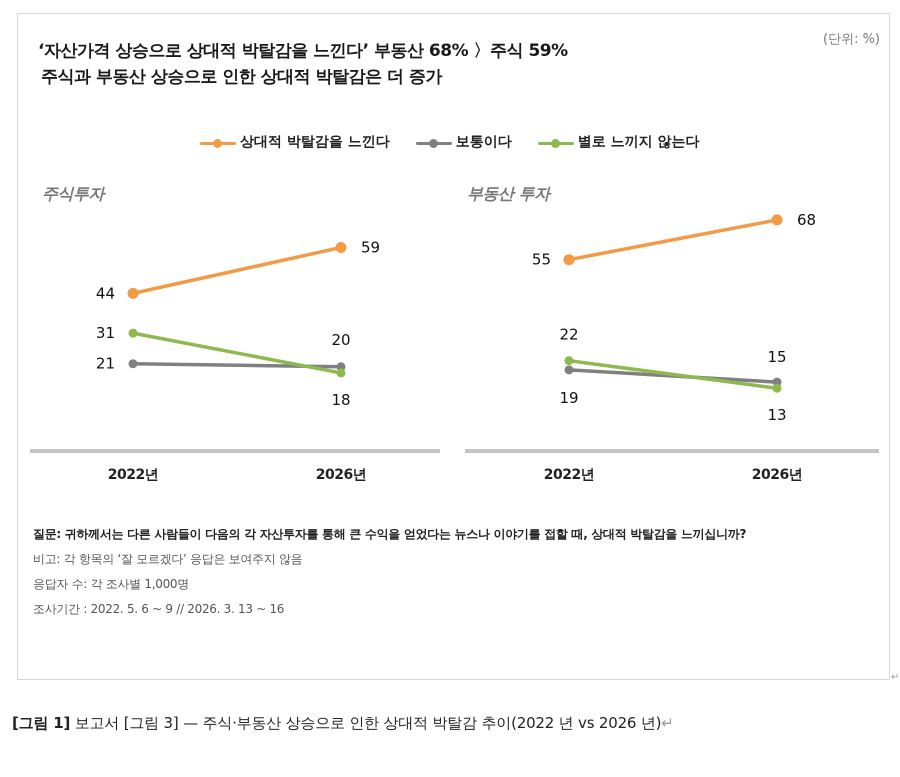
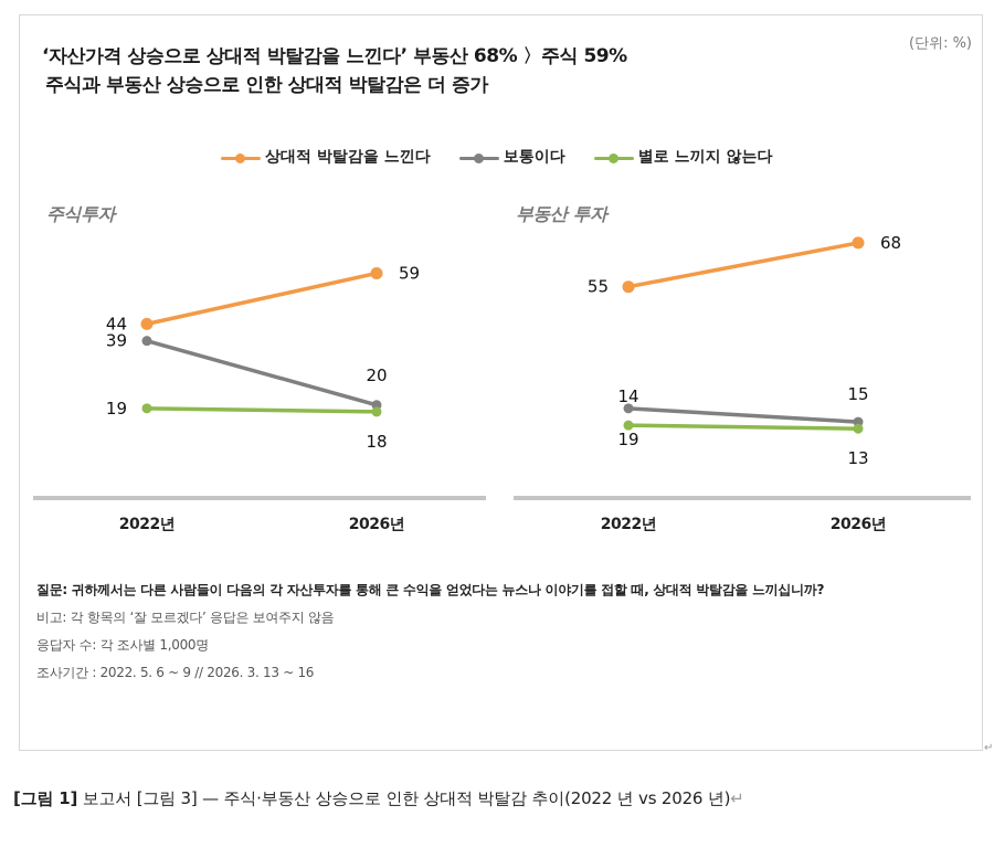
주식투자/보통이다/2022년: 21 -> 39
주식투자/별로 느끼지 않는다/2022년: 31 -> 19
부동산 투자/별로 느끼지 않는다/2022년: 22 -> 14
